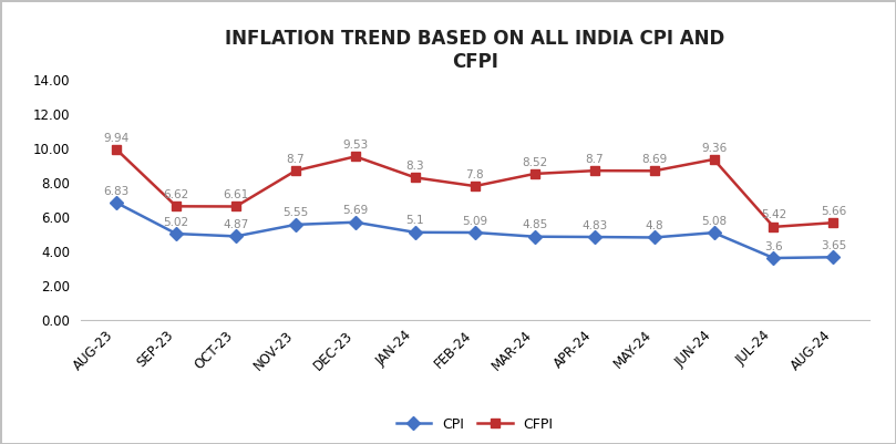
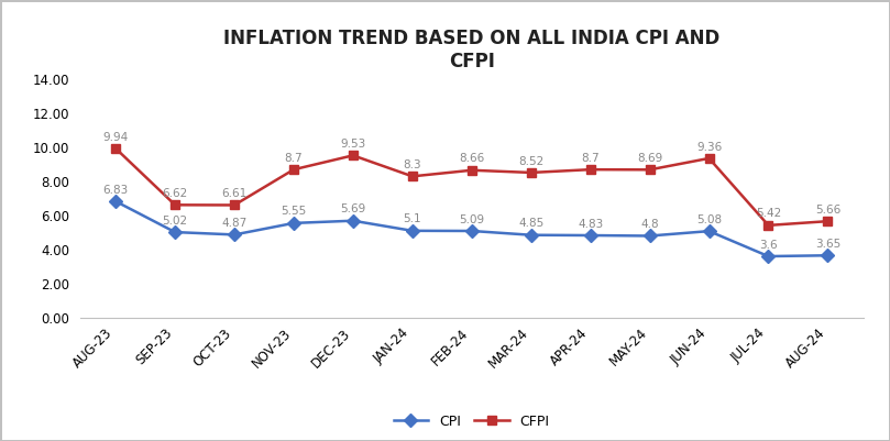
CFPI/FEB-24: 7.8 -> 8.66
